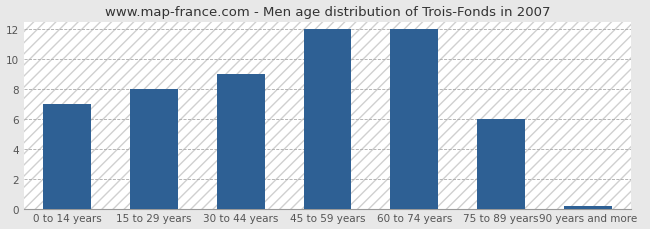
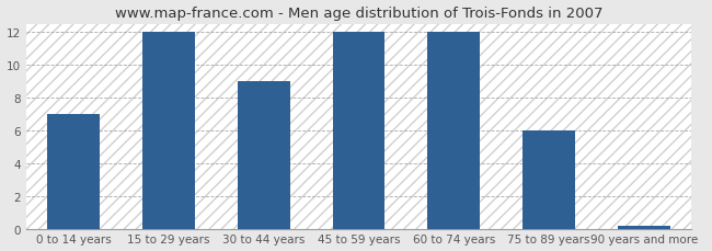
15 to 29 years: 8.0 -> 12.0
